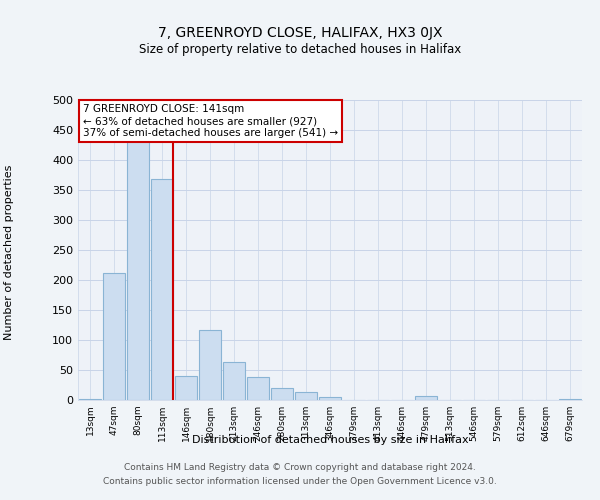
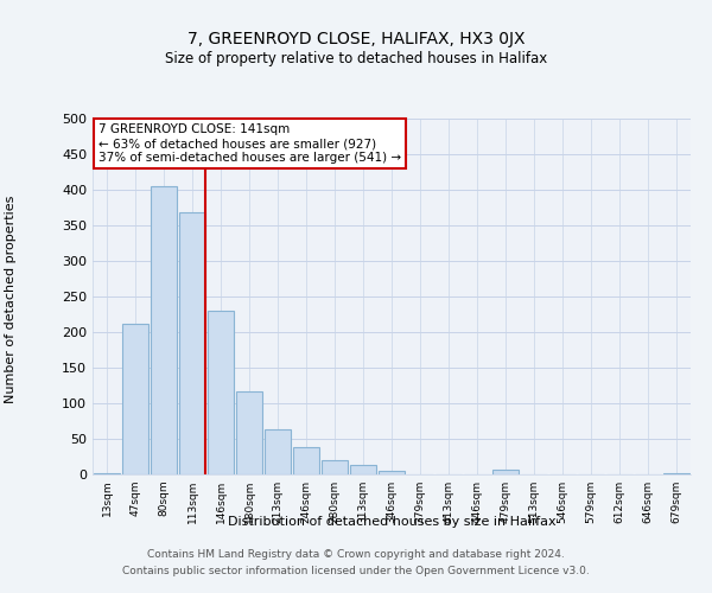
80sqm: 434 -> 405
146sqm: 40 -> 230
